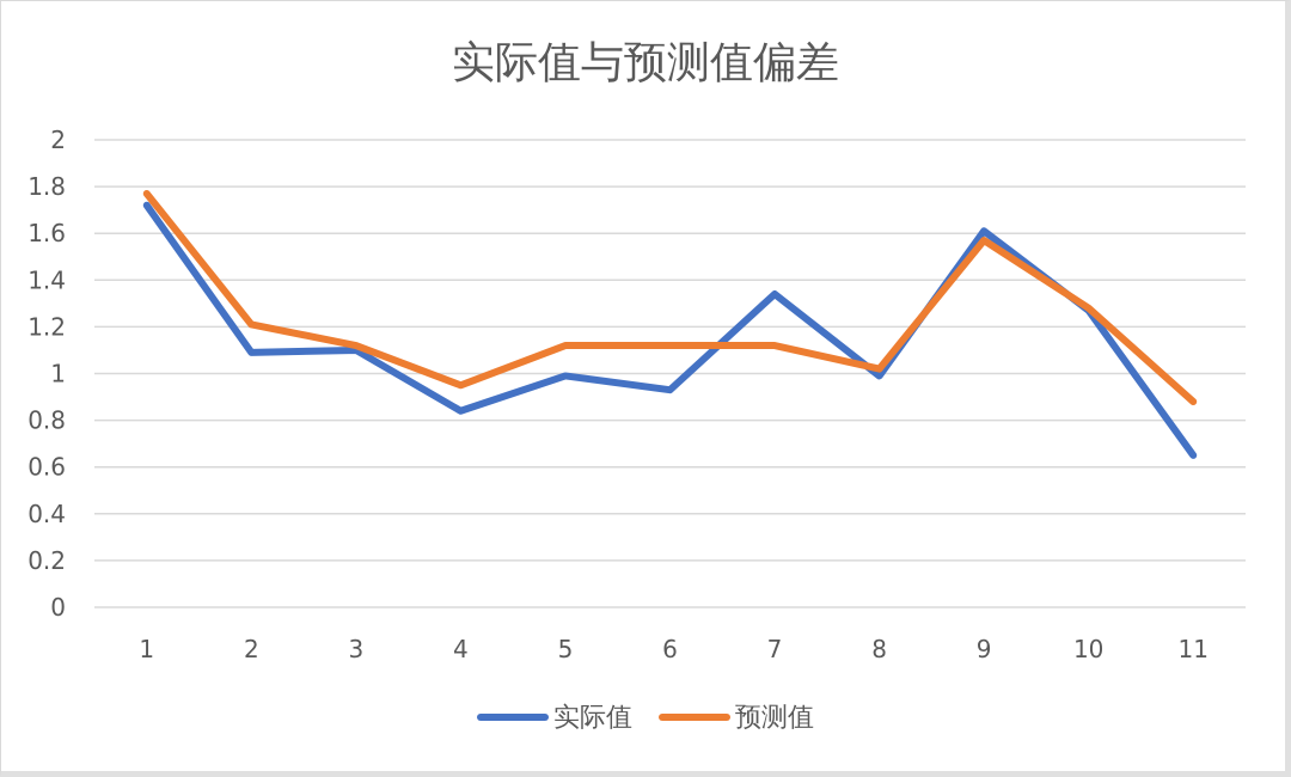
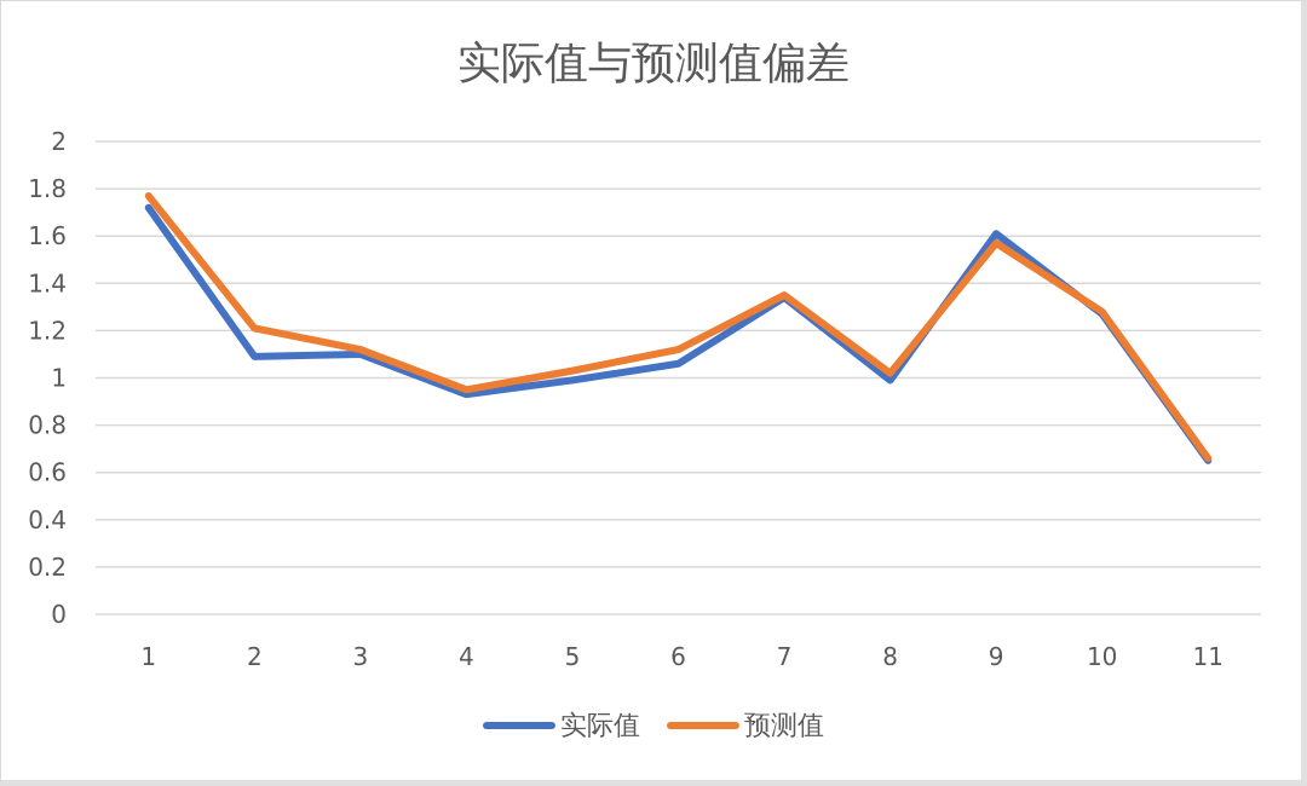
实际值/4: 0.84 -> 0.93
预测值/5: 1.12 -> 1.03
实际值/6: 0.93 -> 1.06
预测值/7: 1.12 -> 1.35
预测值/11: 0.88 -> 0.66
